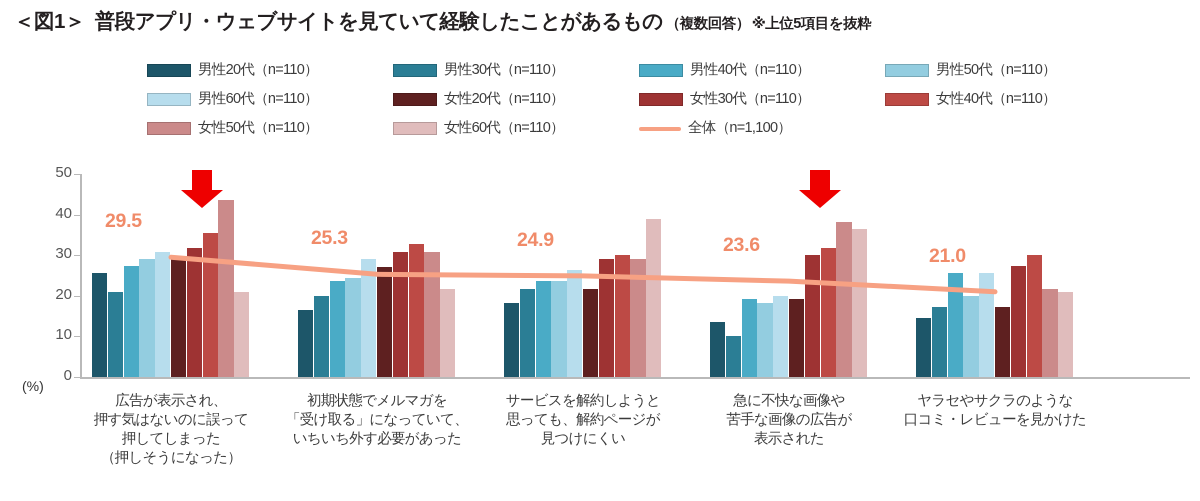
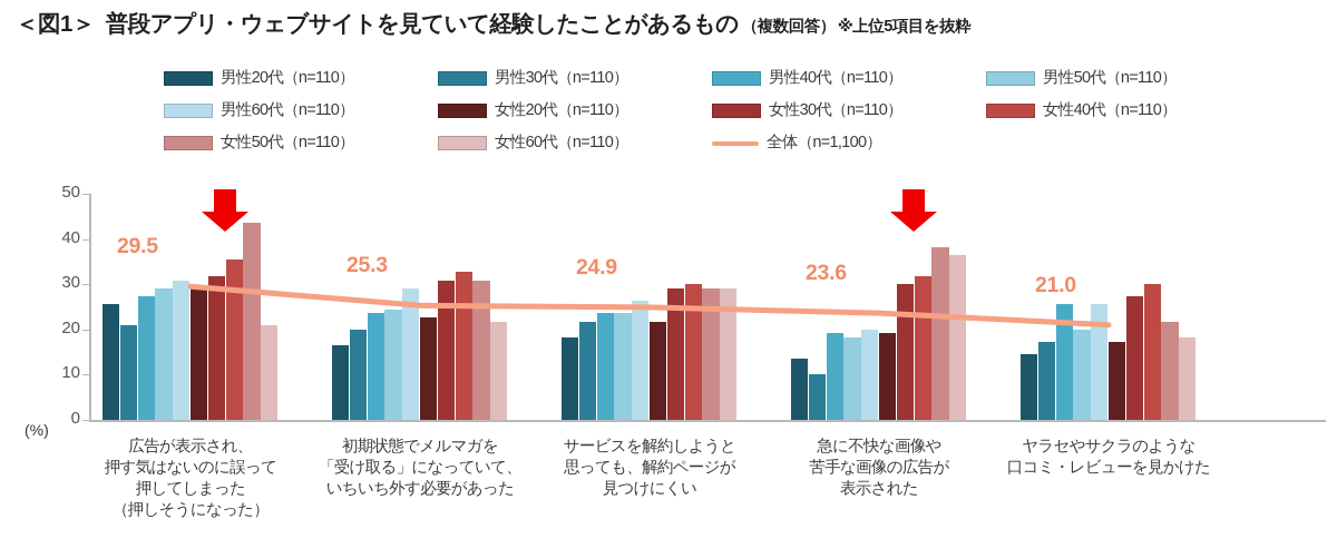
女性20代（n=110）/初期状態でメルマガを「受け取る」になっていて、いちいち外す必要があった: 27 -> 23
女性60代（n=110）/サービスを解約しようと思っても、解約ページが見つけにくい: 39 -> 29
女性60代（n=110）/ヤラセやサクラのような口コミ・レビューを見かけた: 21 -> 18
